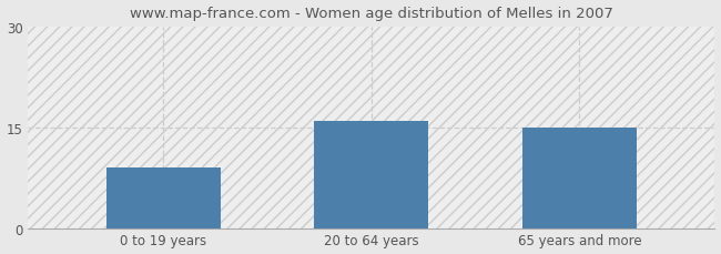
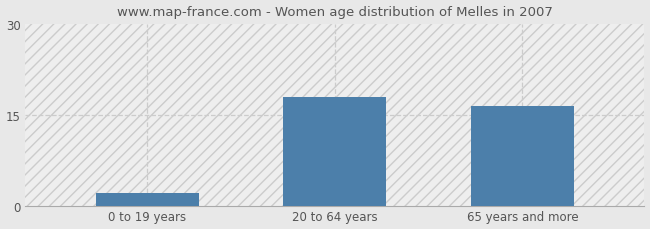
0 to 19 years: 9.0 -> 2.0
20 to 64 years: 16.0 -> 18.0
65 years and more: 15.0 -> 16.5
